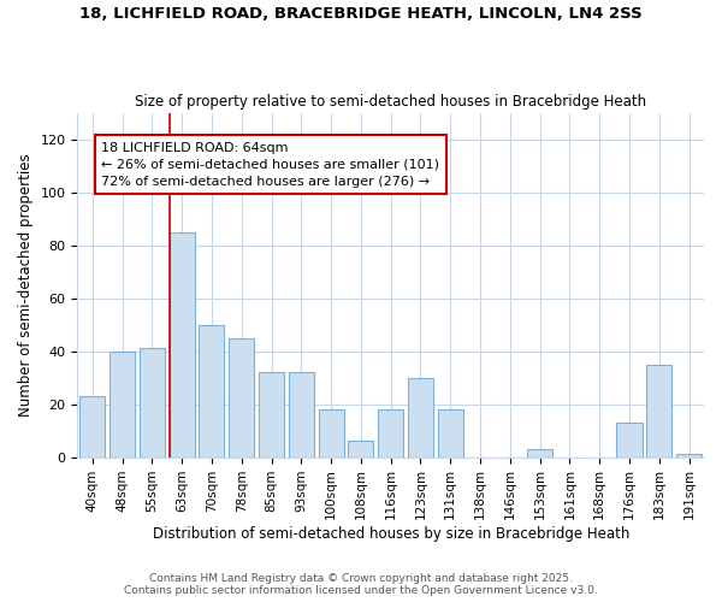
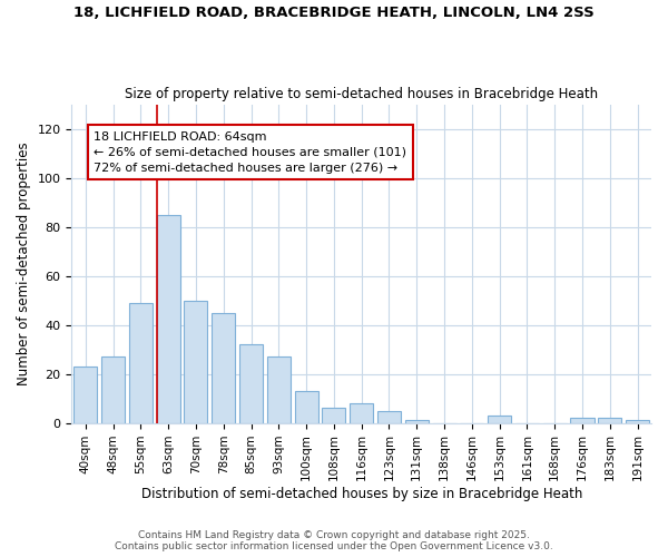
48sqm: 40 -> 27
55sqm: 41 -> 49
93sqm: 32 -> 27
100sqm: 18 -> 13
116sqm: 18 -> 8
123sqm: 30 -> 5
131sqm: 18 -> 1
176sqm: 13 -> 2
183sqm: 35 -> 2
